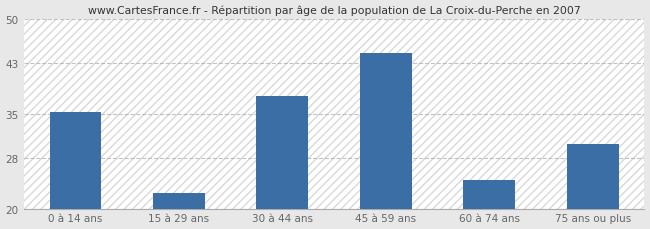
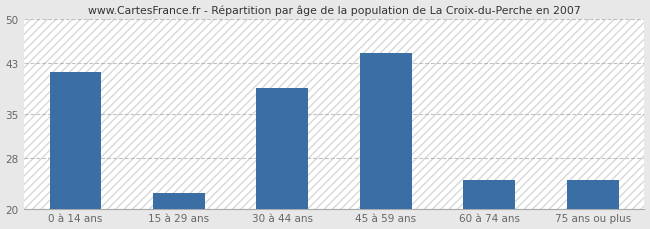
0 à 14 ans: 35.2 -> 41.5
30 à 44 ans: 37.8 -> 39.0
75 ans ou plus: 30.2 -> 24.5
